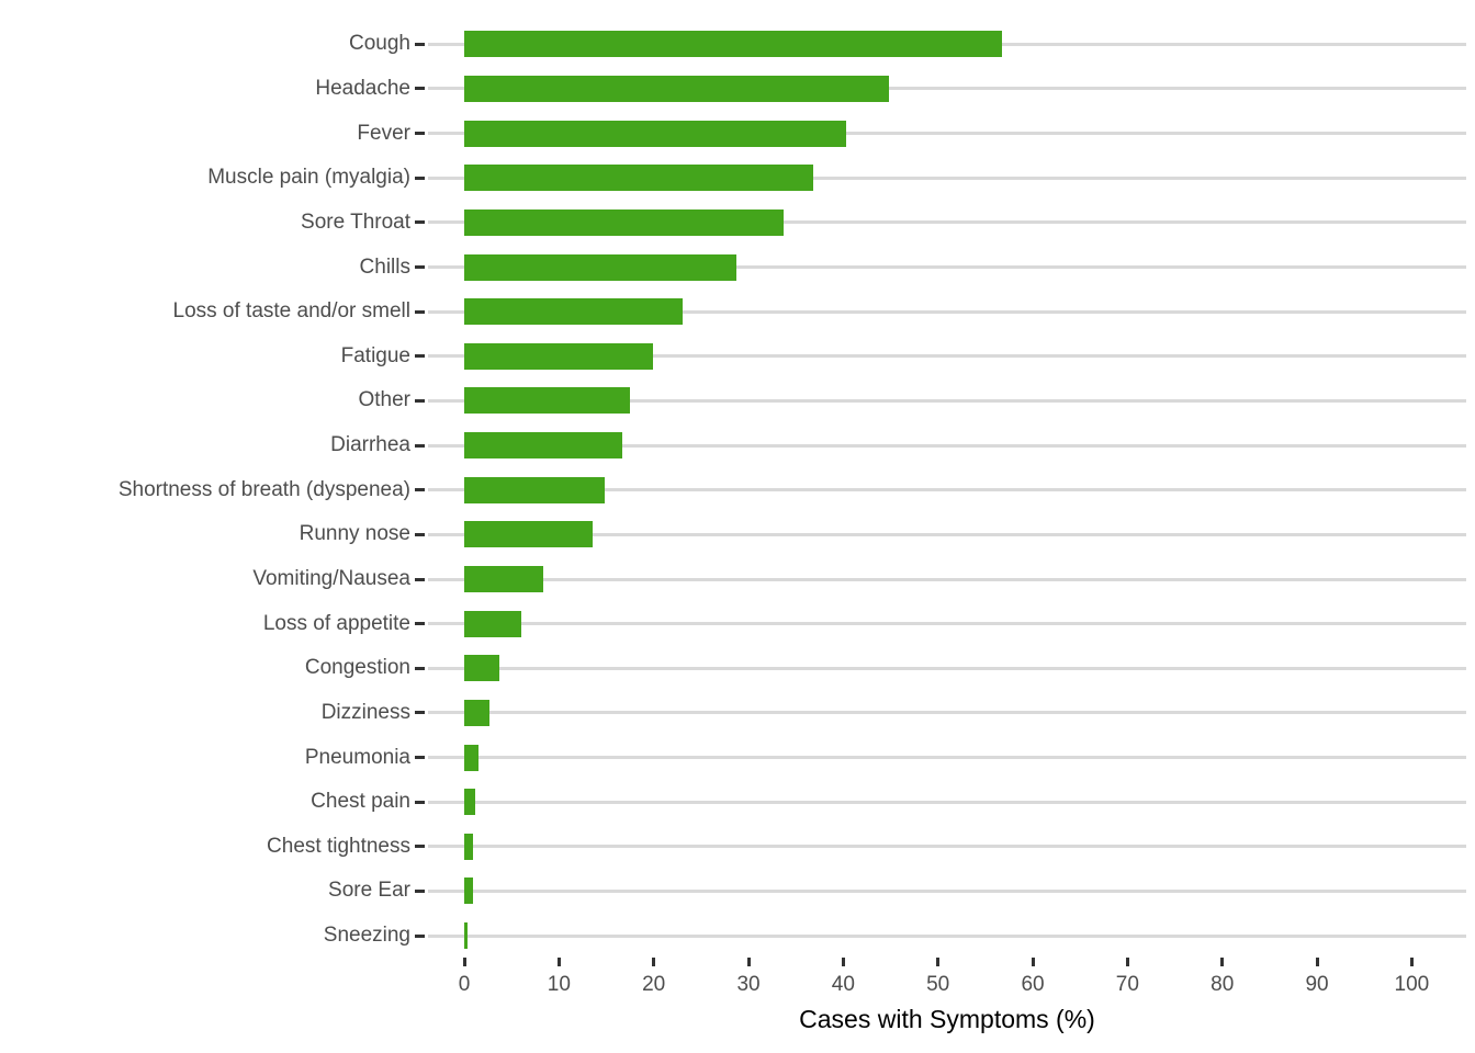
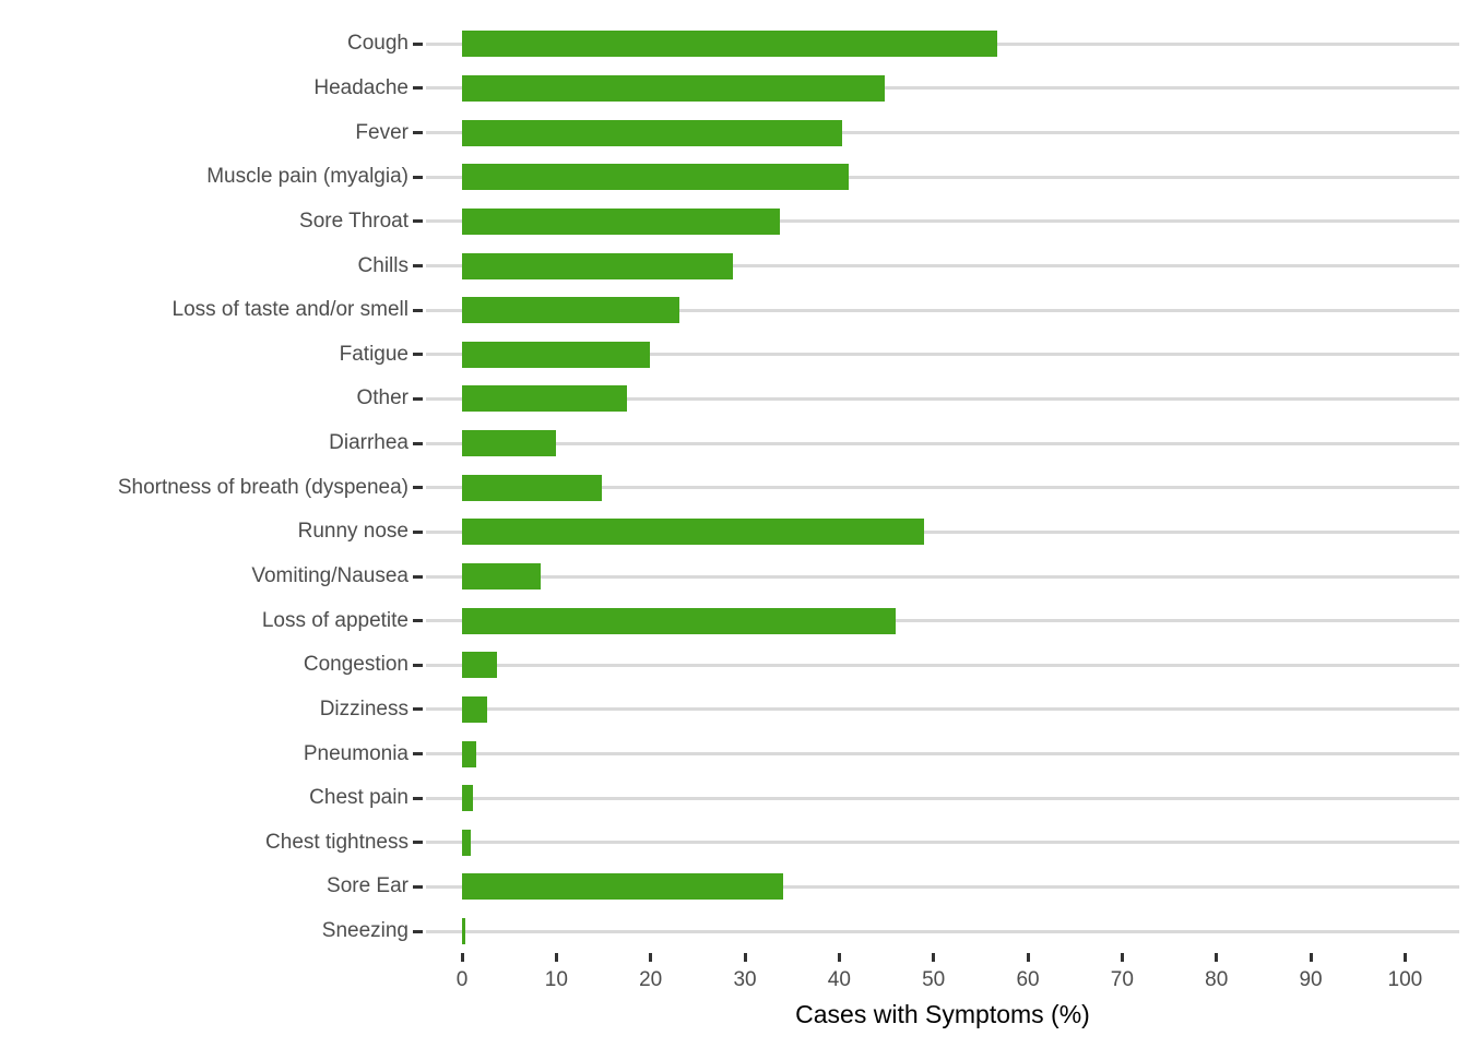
Muscle pain (myalgia): 37 -> 41
Diarrhea: 17 -> 10
Runny nose: 14 -> 49
Loss of appetite: 6 -> 46
Sore Ear: 1 -> 34
